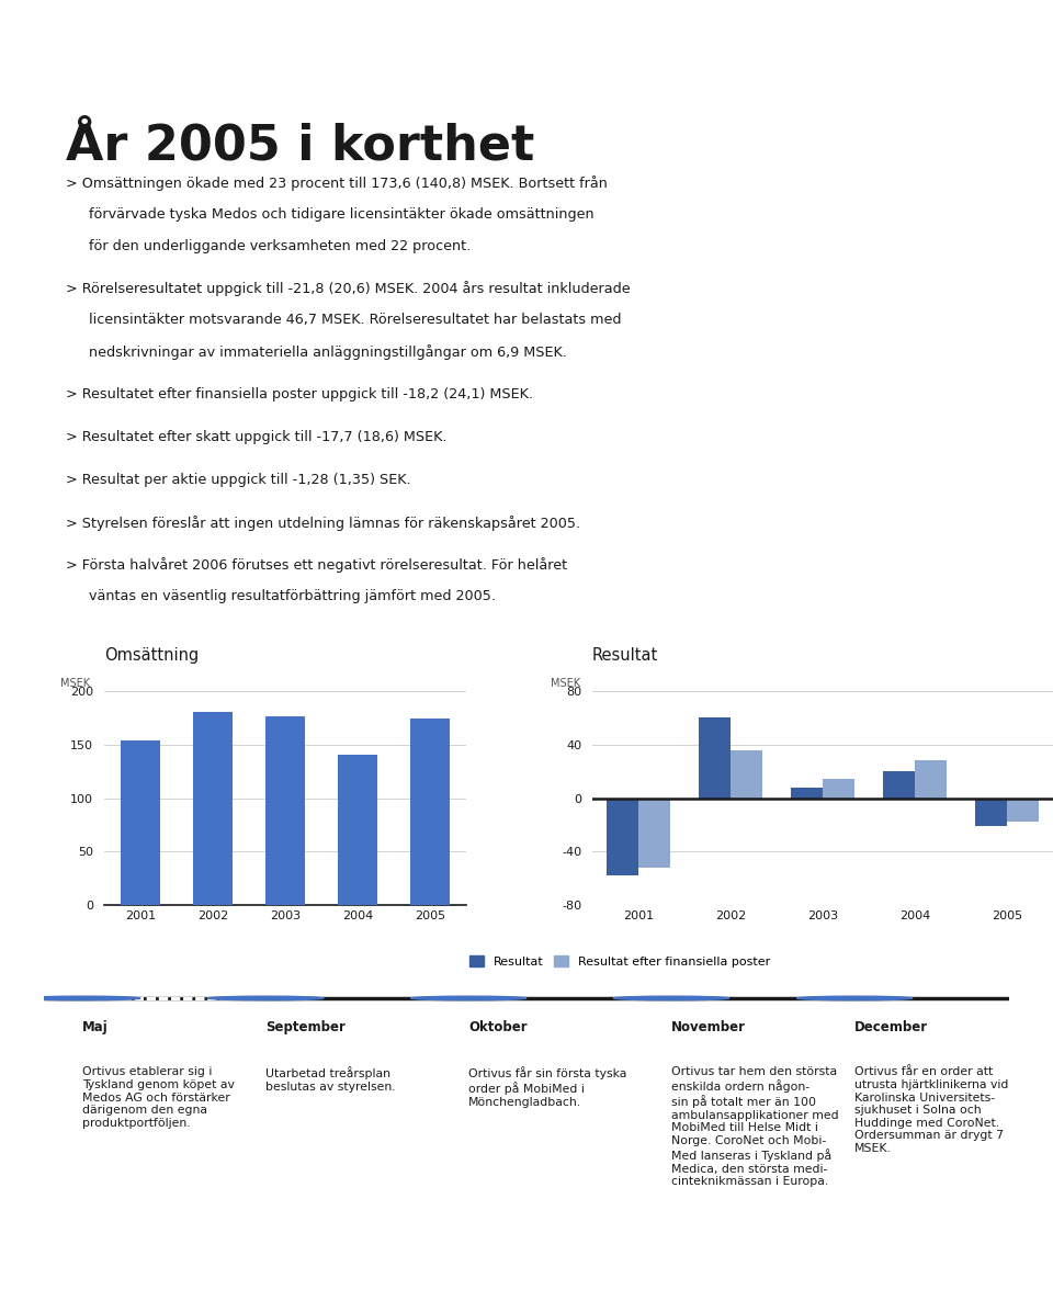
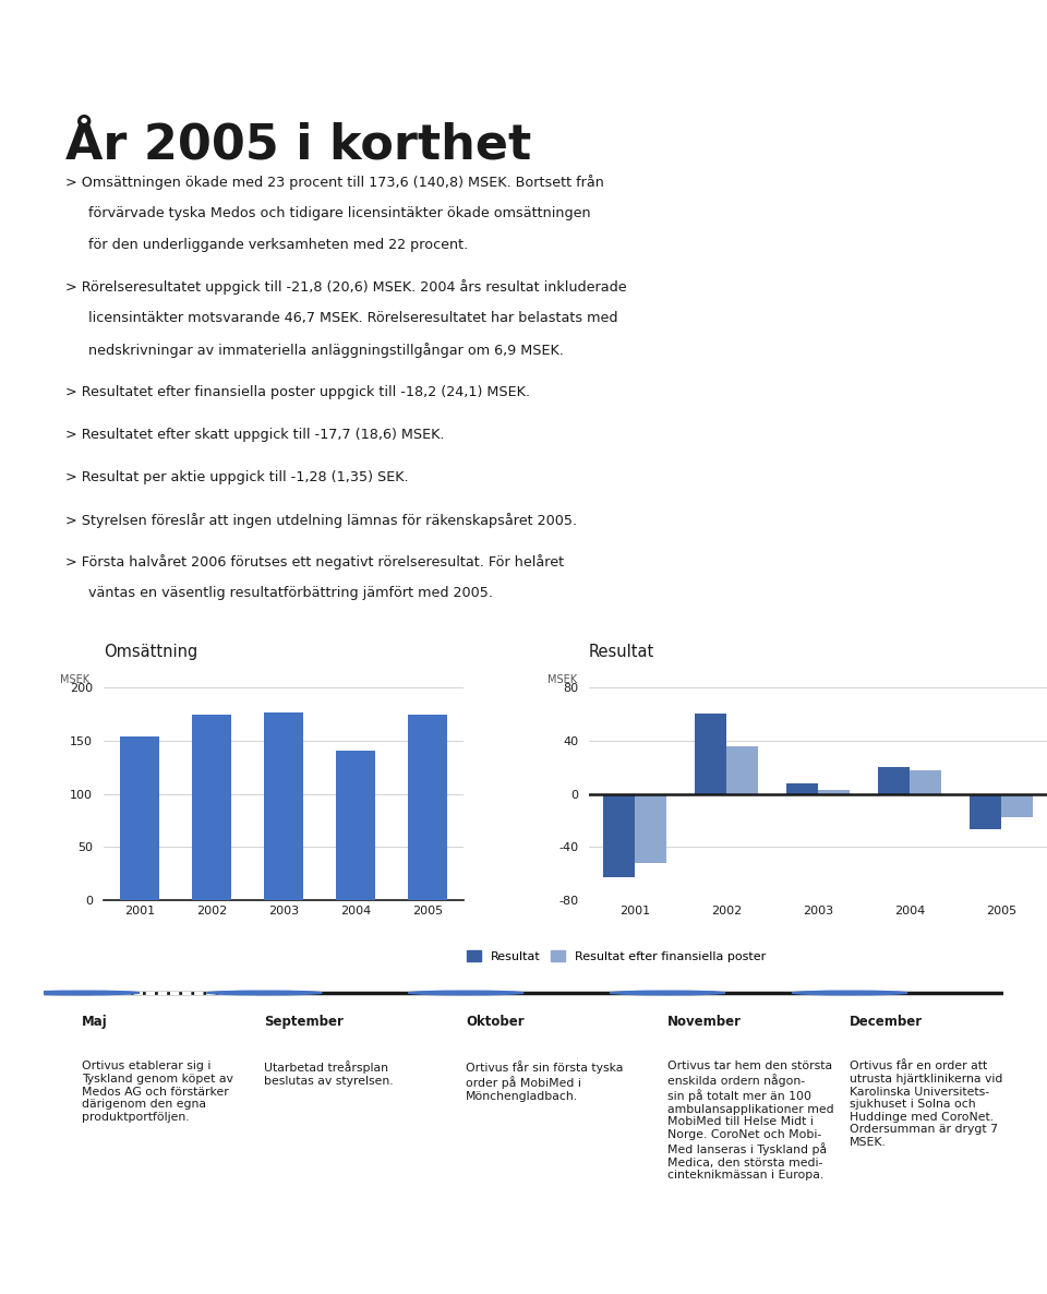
Omsättning/2002: 181 -> 174
Resultat/Resultat/2001: -58 -> -63
Resultat/Resultat efter finansiella poster/2003: 14 -> 3
Resultat/Resultat efter finansiella poster/2004: 28 -> 18
Resultat/Resultat/2005: -21 -> -27
